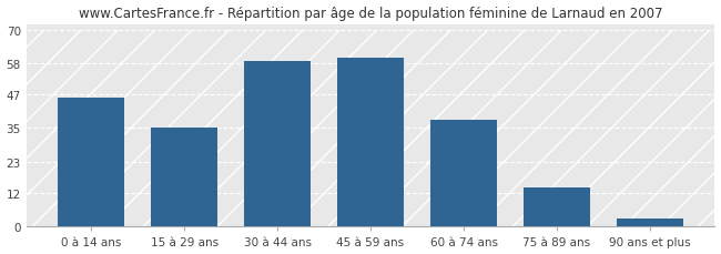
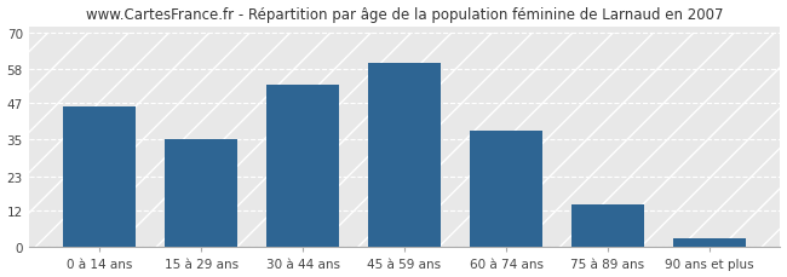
30 à 44 ans: 59 -> 53
